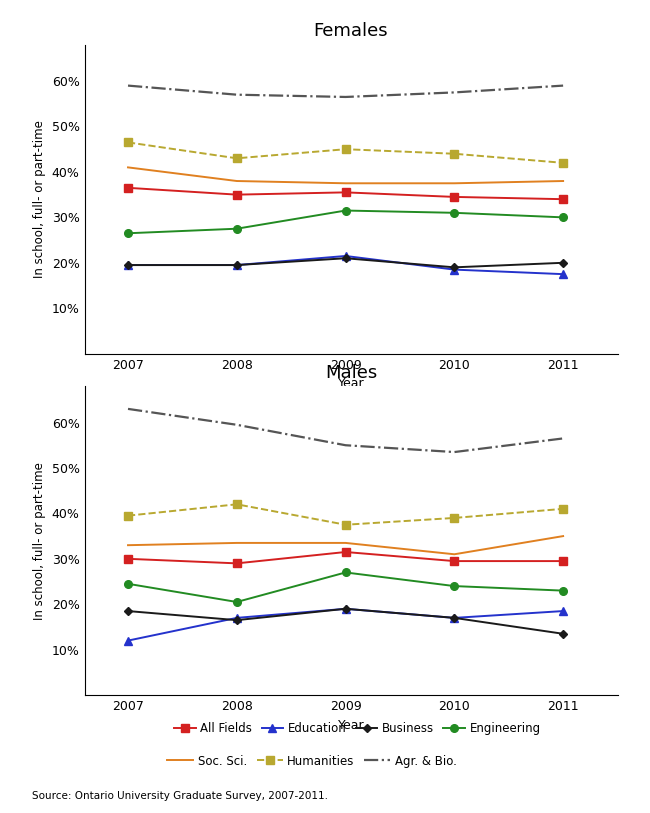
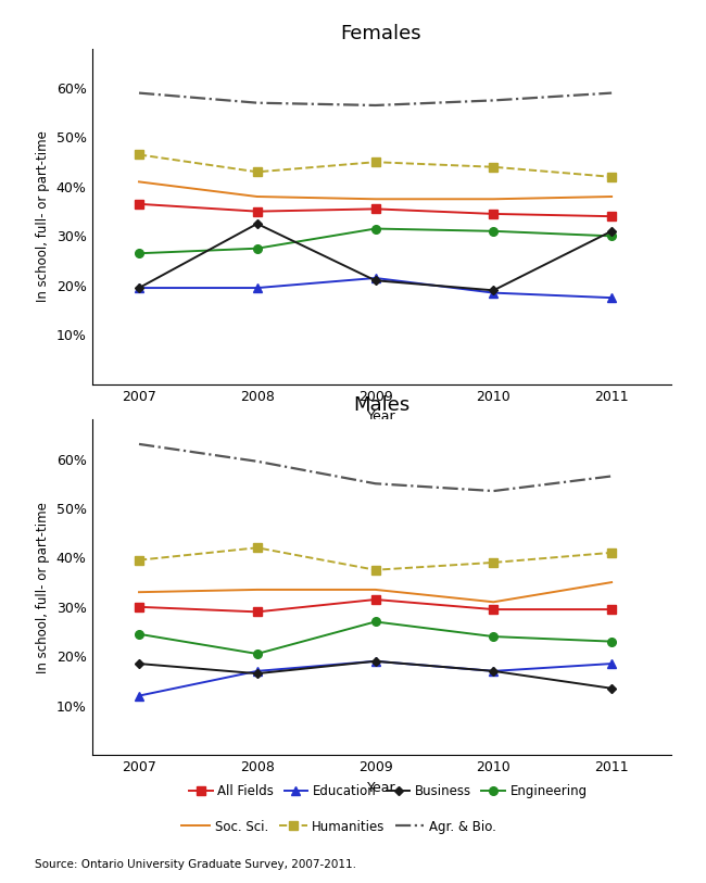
Females/Business/2008: 19.5% -> 32.5%
Females/Business/2011: 20.0% -> 31.0%
